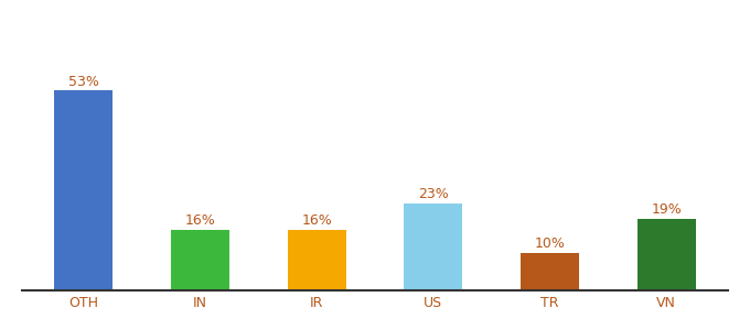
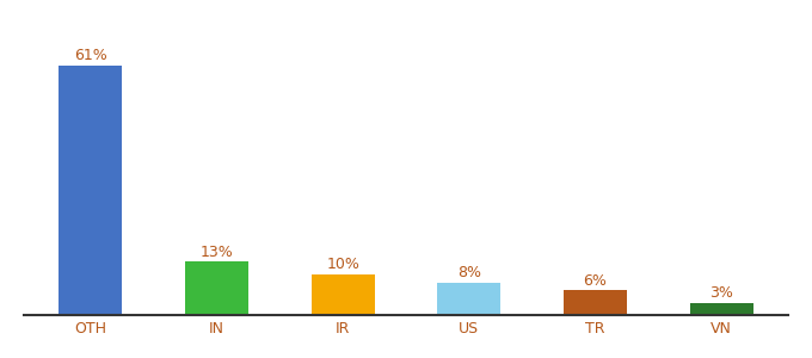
OTH: 53% -> 61%
IN: 16% -> 13%
IR: 16% -> 10%
US: 23% -> 8%
TR: 10% -> 6%
VN: 19% -> 3%
